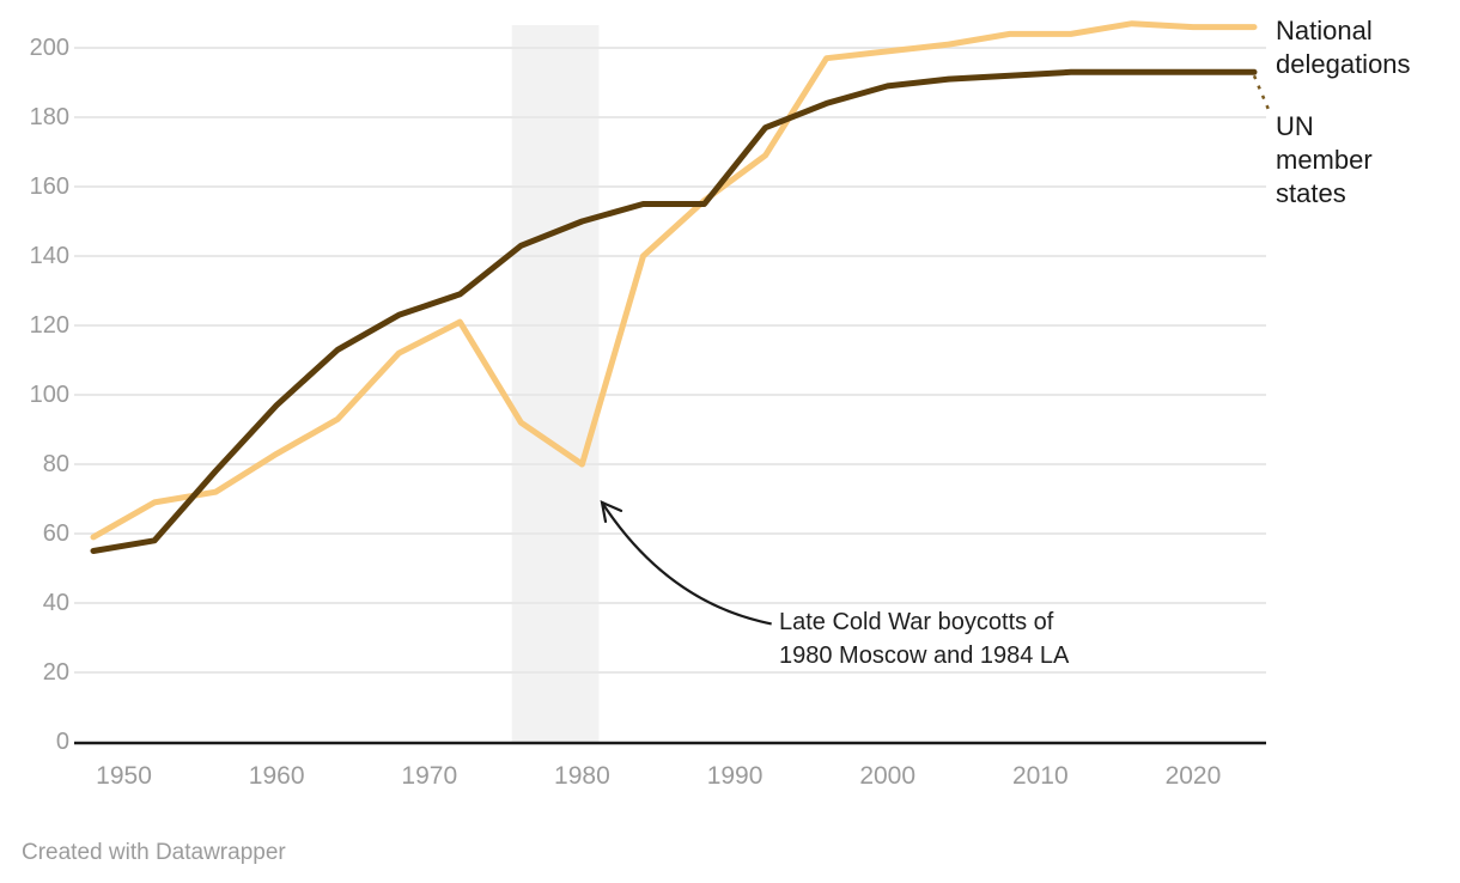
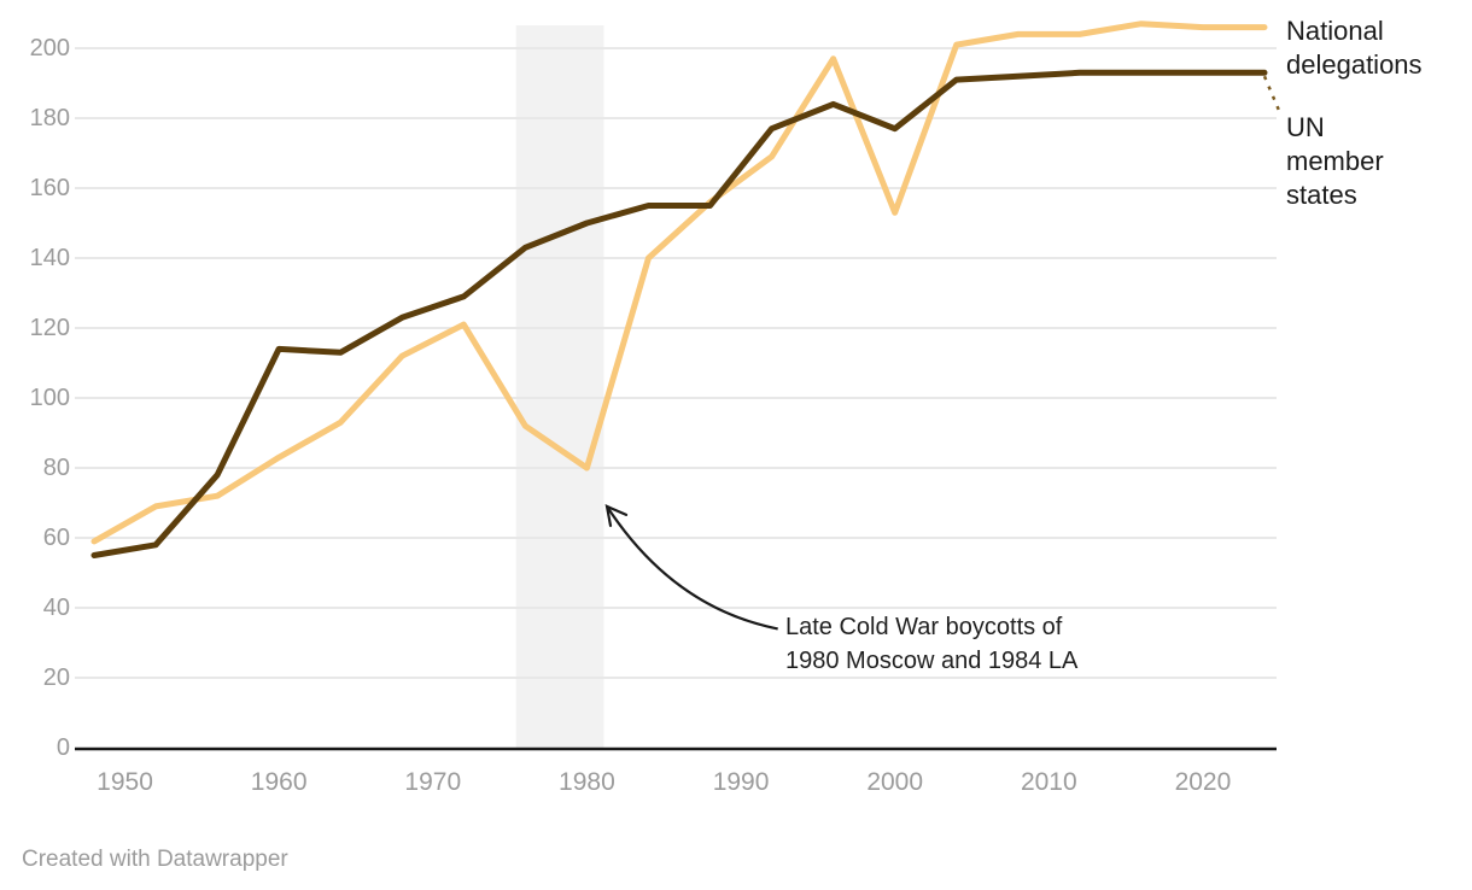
UN member states/1960: 97 -> 114
National delegations/2000: 199 -> 153
UN member states/2000: 189 -> 177
